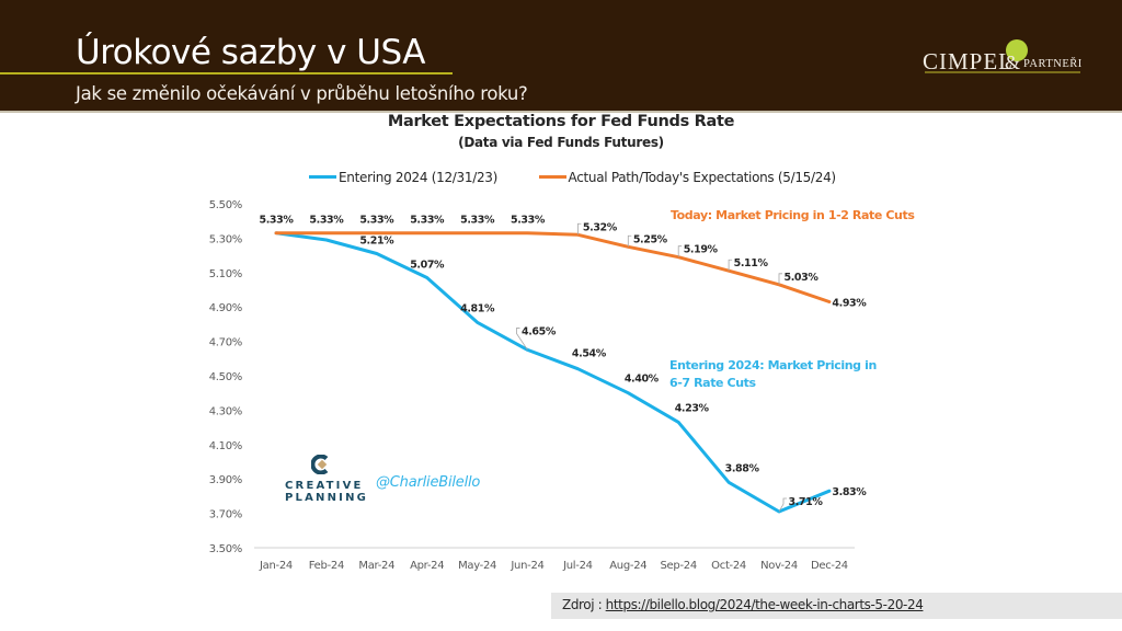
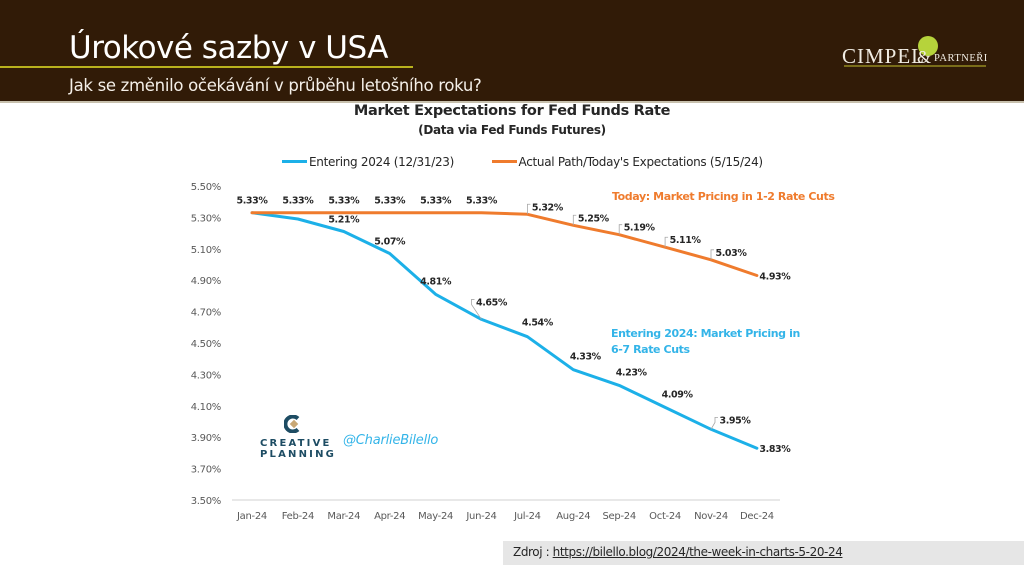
Entering 2024 (12/31/23)/Aug-24: 4.40% -> 4.33%
Entering 2024 (12/31/23)/Oct-24: 3.88% -> 4.09%
Entering 2024 (12/31/23)/Nov-24: 3.71% -> 3.95%
